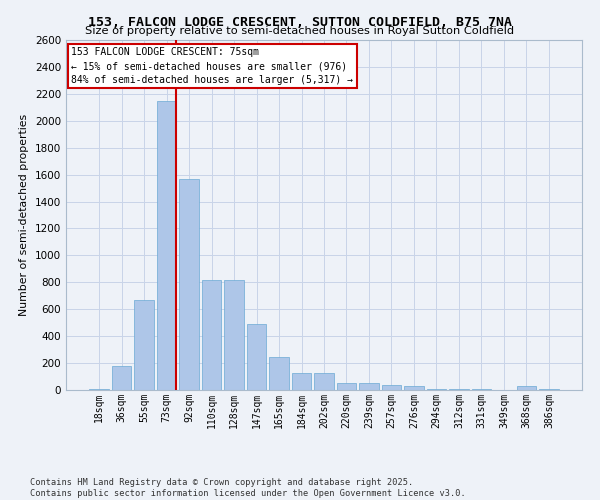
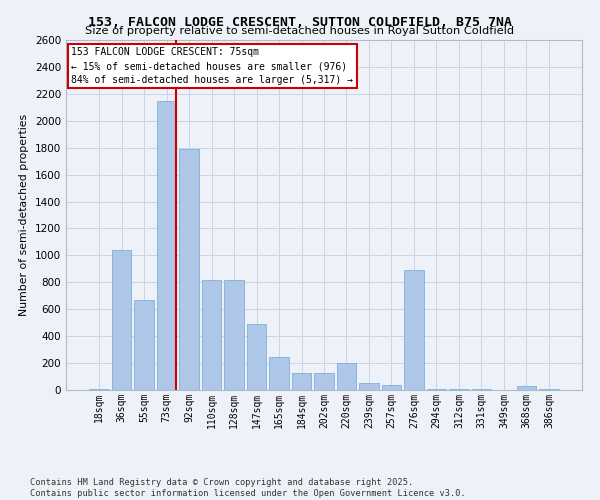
36sqm: 180 -> 1040
92sqm: 1570 -> 1790
220sqm: 60 -> 200
276sqm: 30 -> 890
